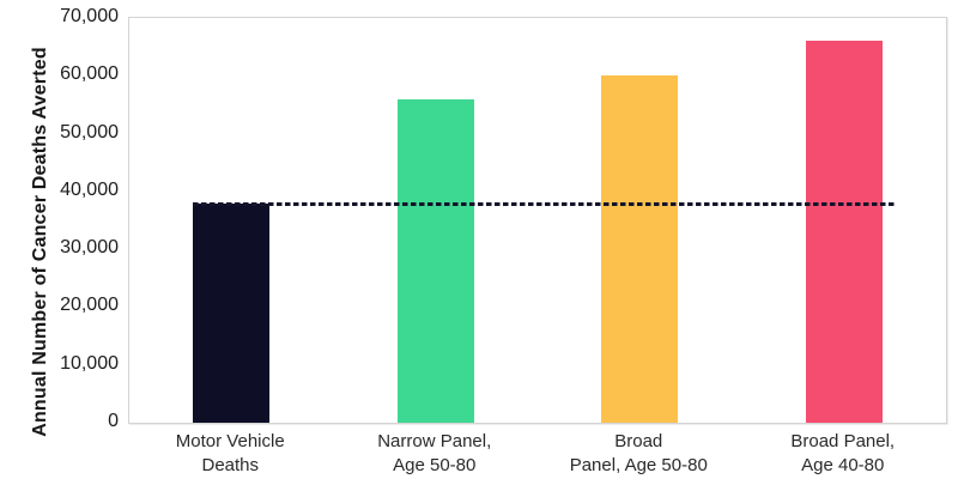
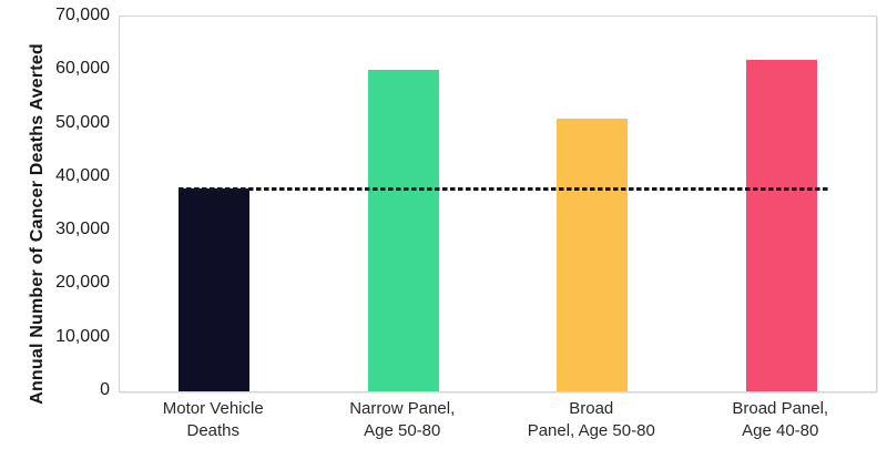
Narrow Panel, Age 50-80: 56000 -> 60000
Broad Panel, Age 50-80: 60000 -> 51000
Broad Panel, Age 40-80: 66000 -> 62000
